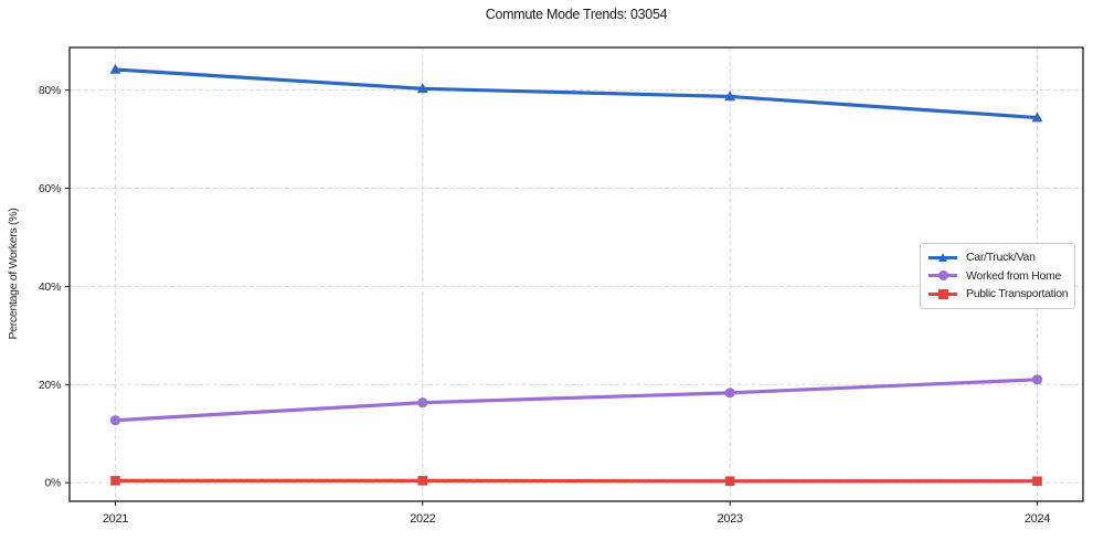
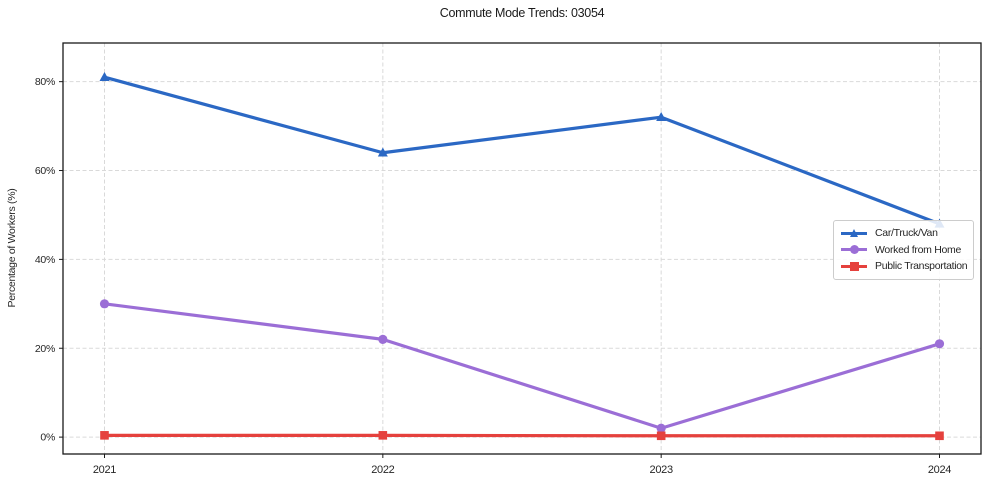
Car/Truck/Van/2021: 84% -> 81%
Worked from Home/2021: 13% -> 30%
Car/Truck/Van/2022: 80% -> 64%
Worked from Home/2022: 16% -> 22%
Car/Truck/Van/2023: 79% -> 72%
Worked from Home/2023: 18% -> 2%
Car/Truck/Van/2024: 74% -> 48%
